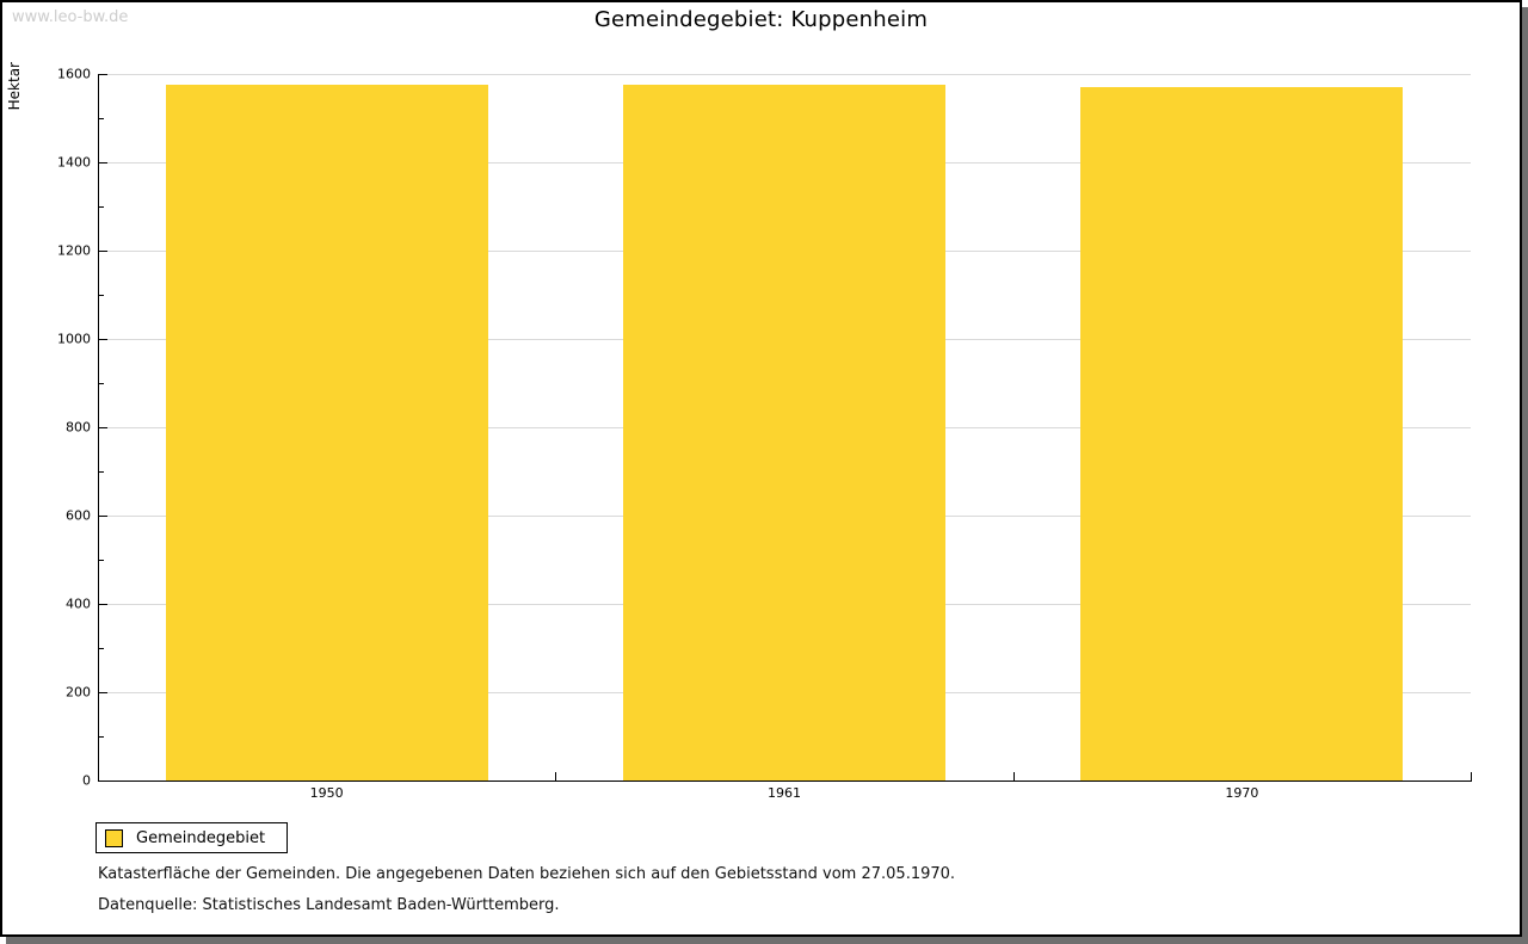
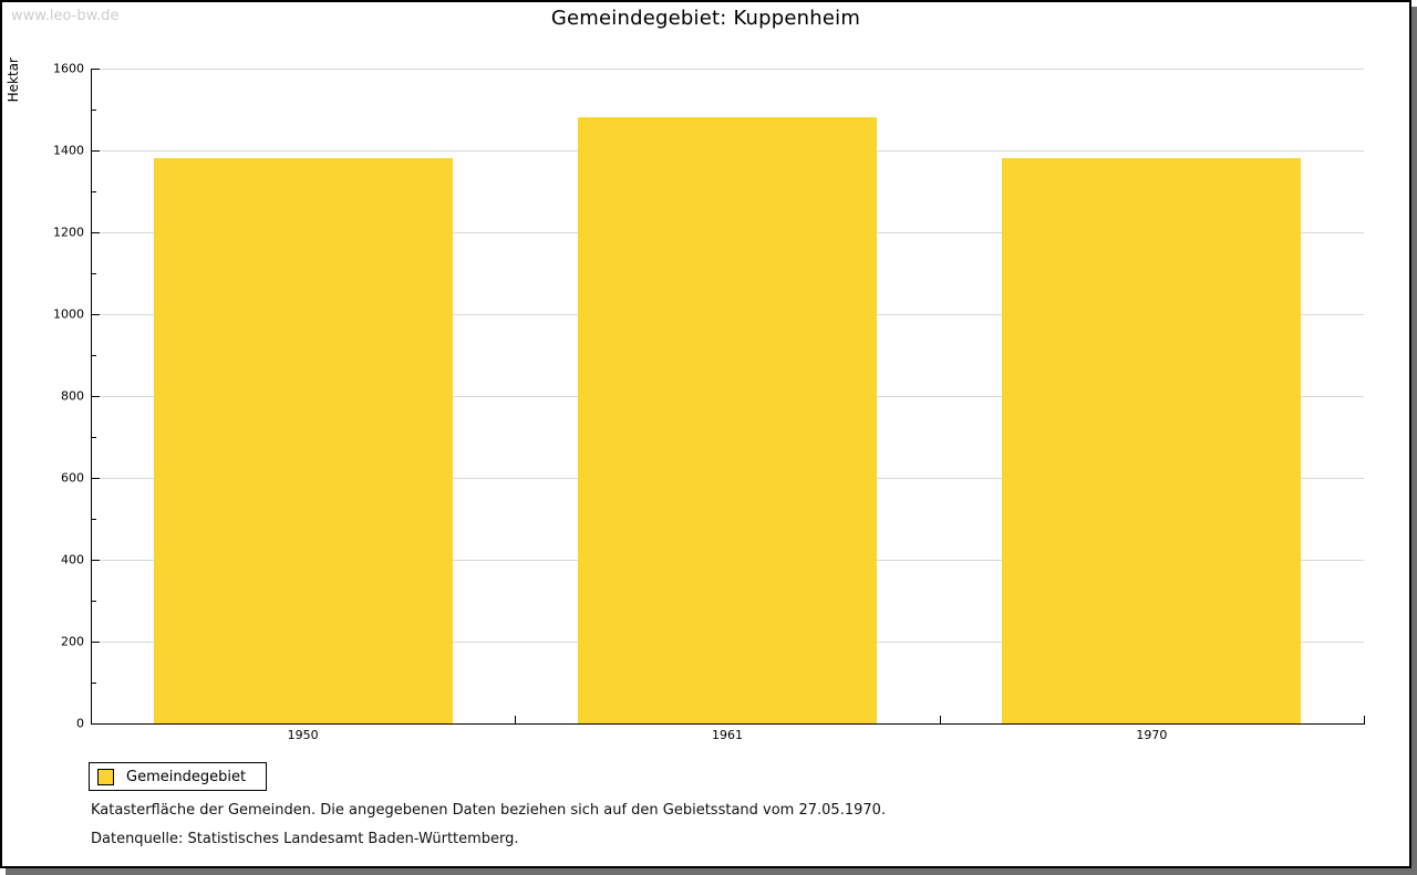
1950: 1580 -> 1380
1961: 1580 -> 1480
1970: 1570 -> 1380
